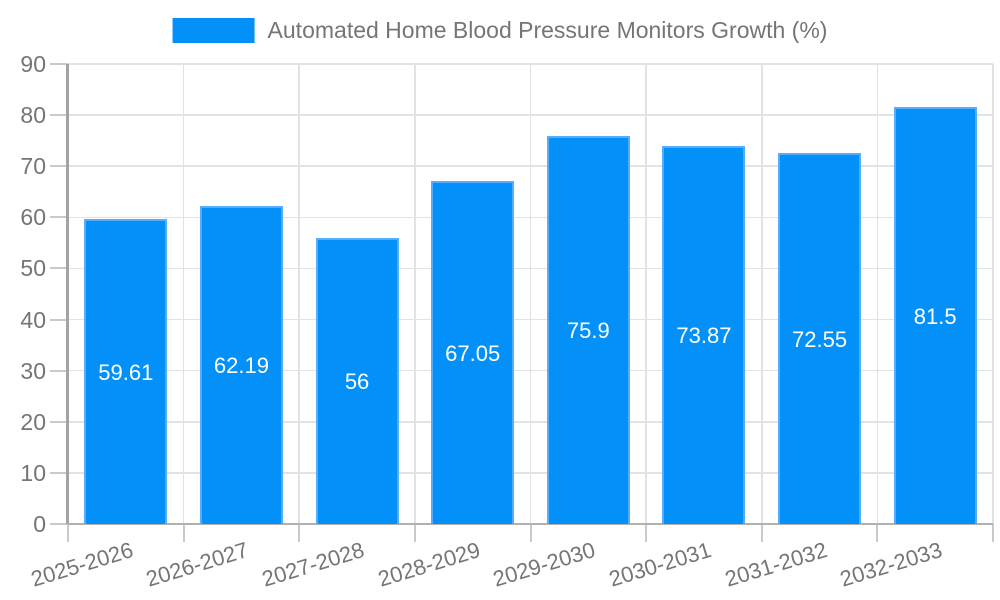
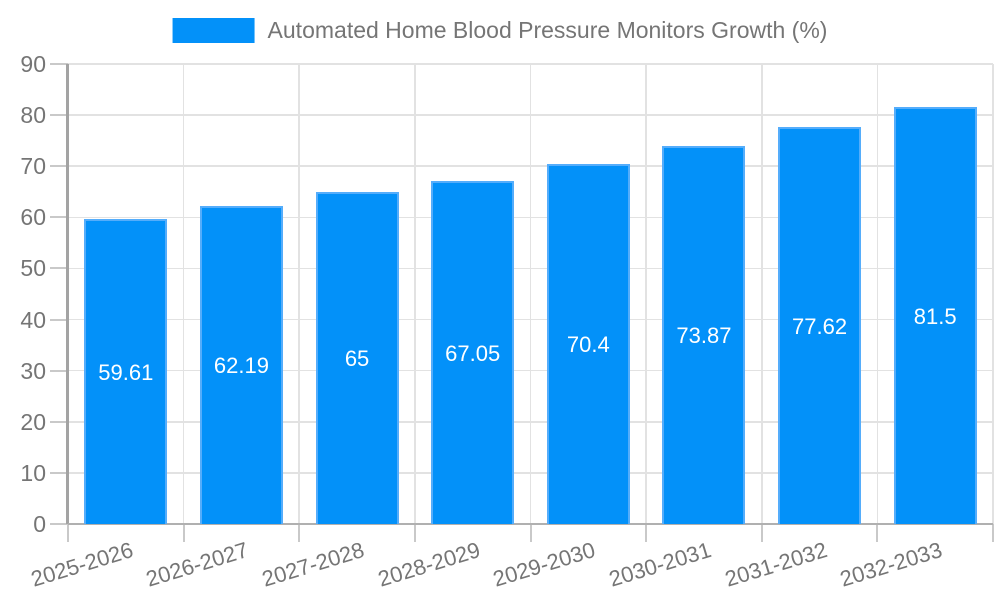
2027-2028: 56 -> 65
2029-2030: 75.9 -> 70.4
2031-2032: 72.55 -> 77.62
